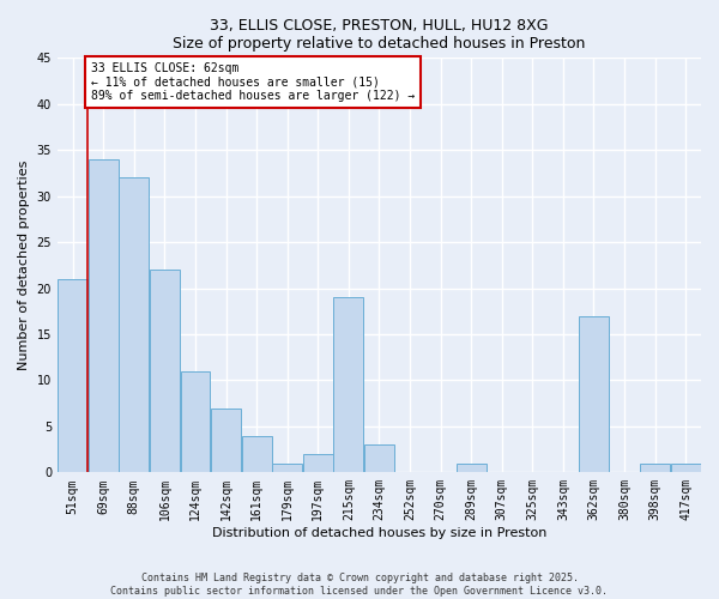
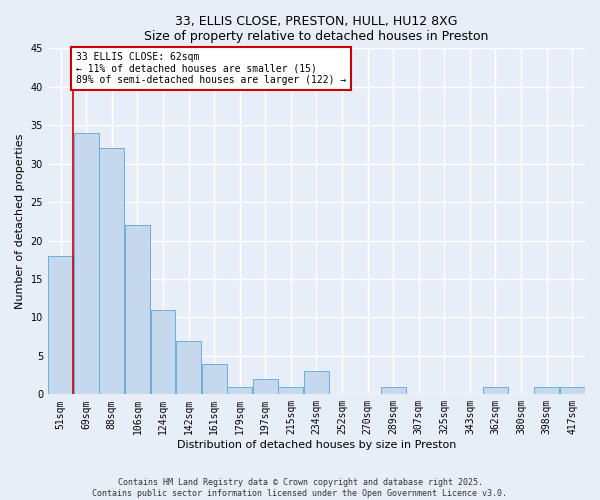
51sqm: 21 -> 18
215sqm: 19 -> 1
362sqm: 17 -> 1
